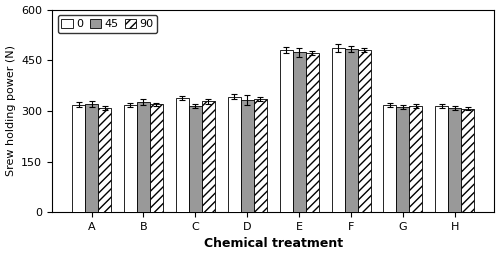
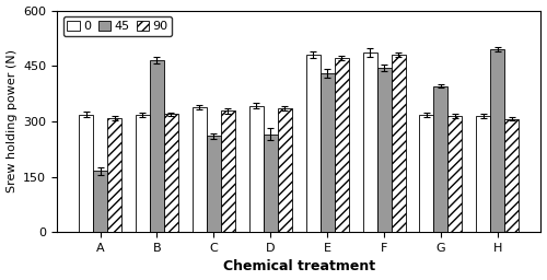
45/A: 320 -> 165
45/B: 326 -> 465
45/C: 314 -> 260
45/D: 332 -> 265
45/E: 473 -> 430
45/F: 484 -> 445
45/G: 311 -> 395
45/H: 309 -> 495
